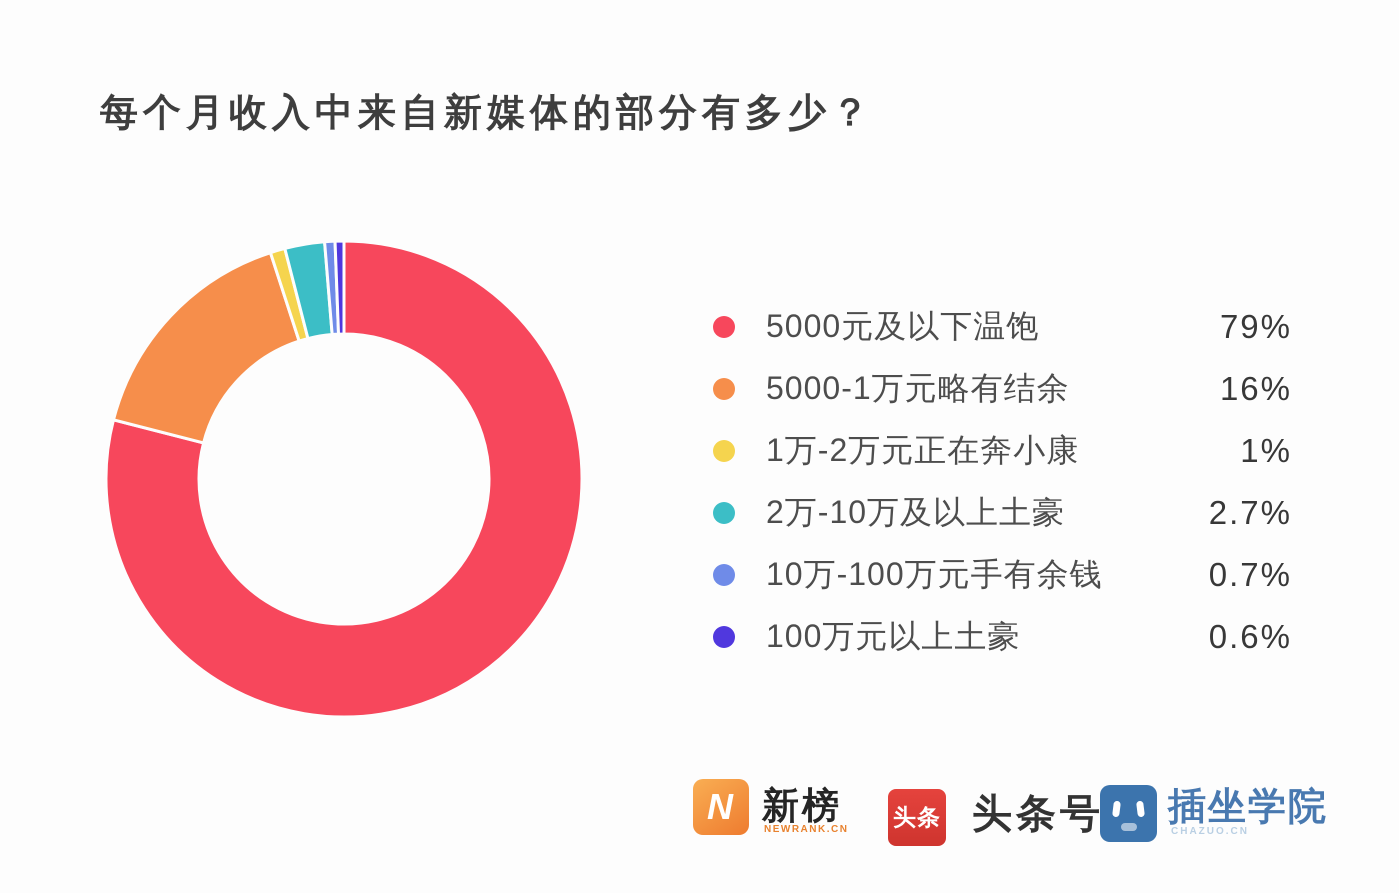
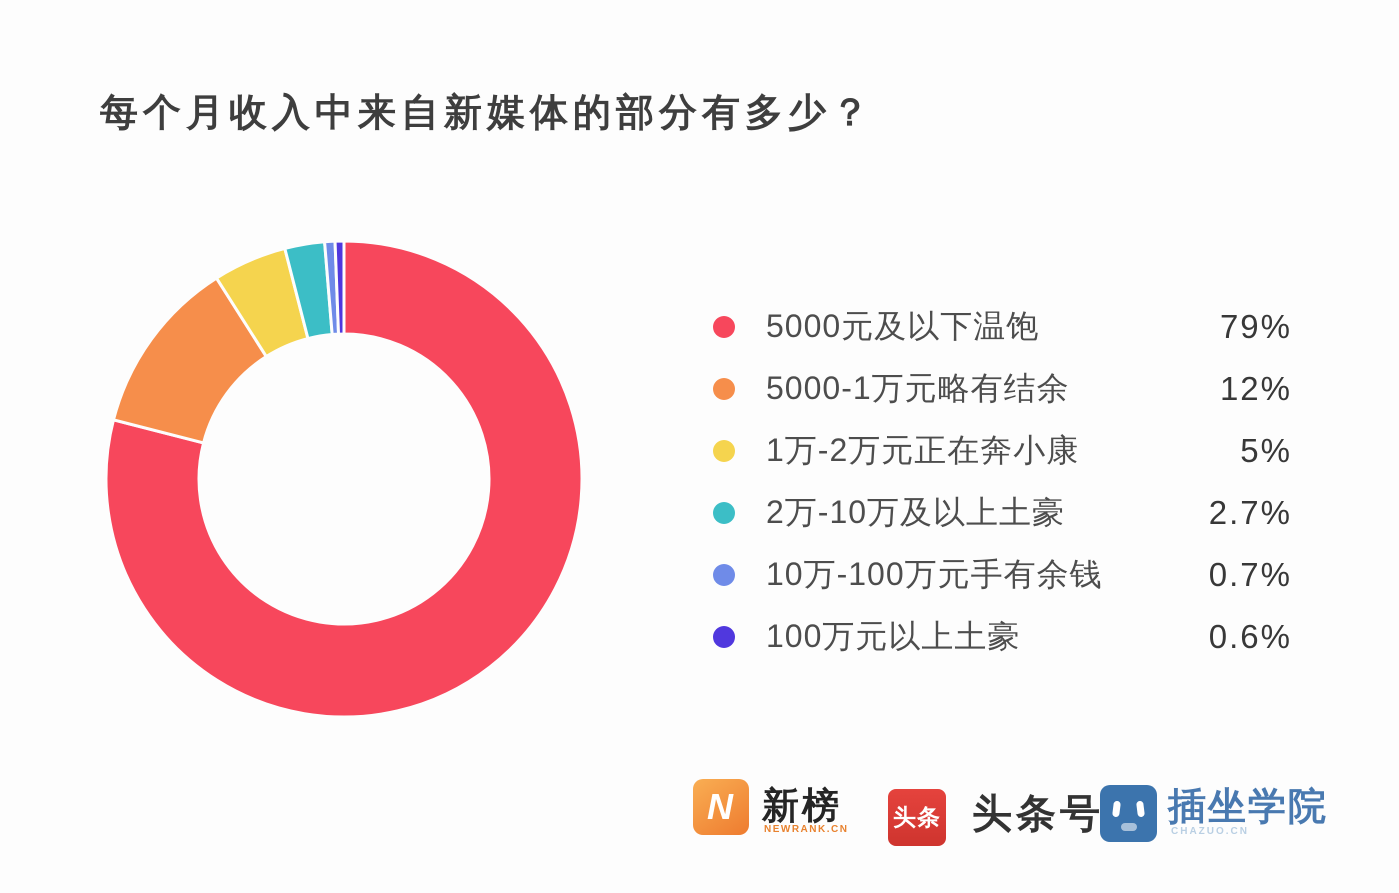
5000-1万元略有结余: 16% -> 12%
1万-2万元正在奔小康: 1% -> 5%
